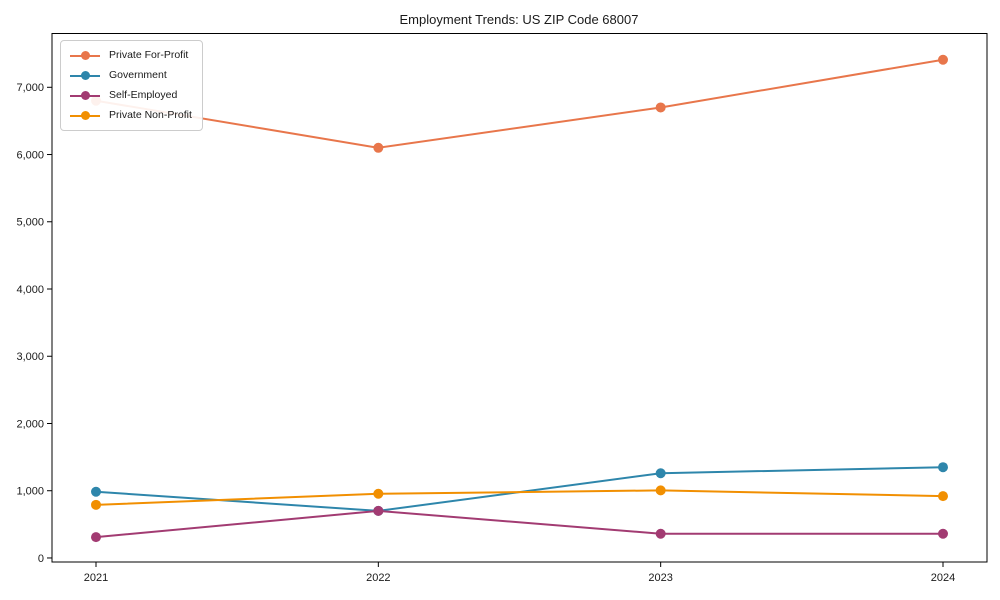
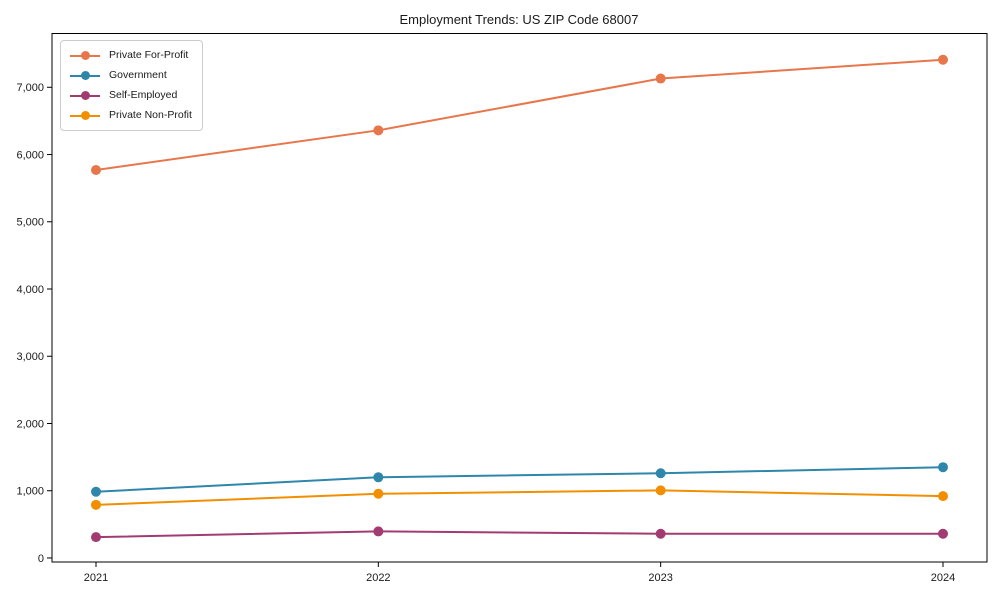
Private For-Profit/2021: 6800 -> 5800
Private For-Profit/2022: 6100 -> 6400
Government/2022: 700 -> 1200
Self-Employed/2022: 700 -> 400
Private For-Profit/2023: 6700 -> 7100
